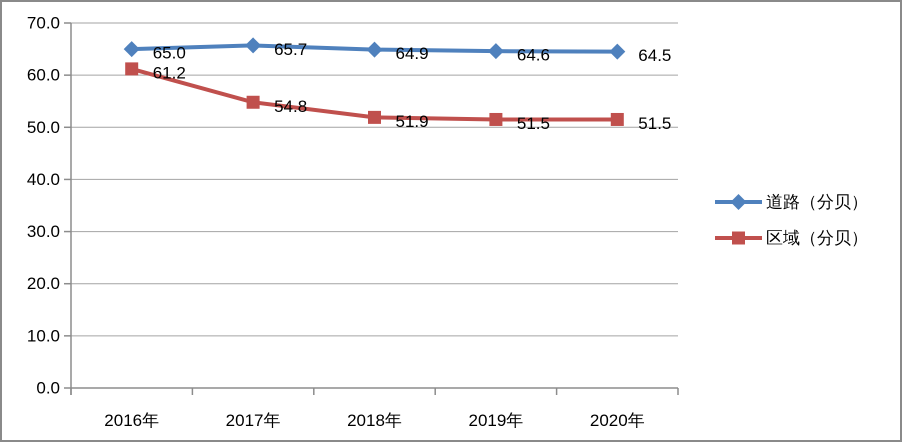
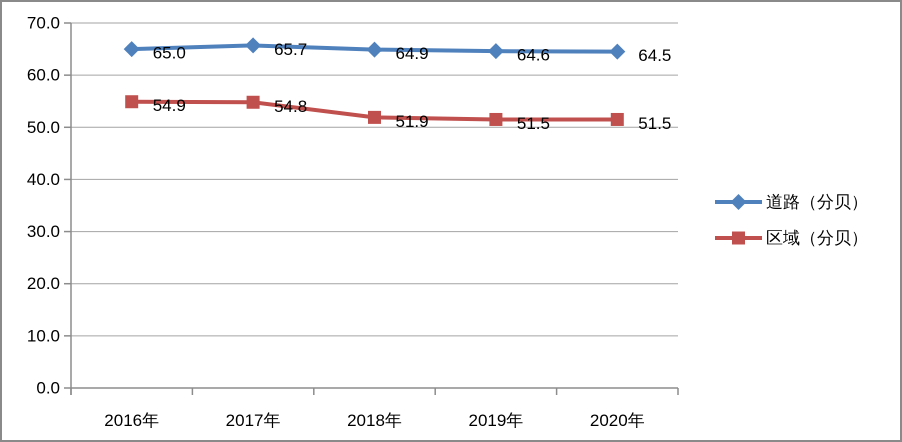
区域（分贝）/2016年: 61.2 -> 54.9
